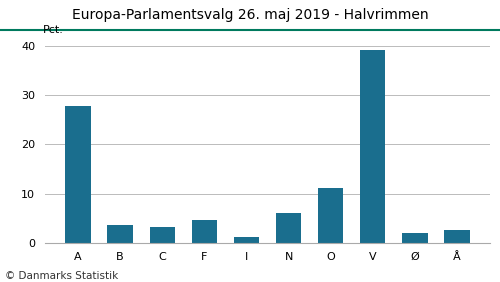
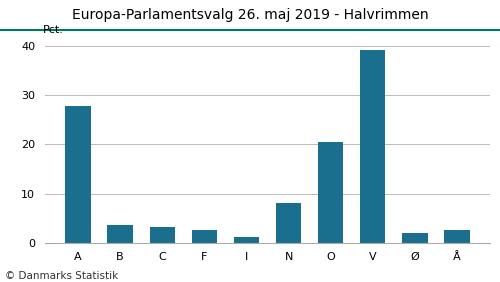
F: 4.5 -> 2.5
N: 6.0 -> 8.0
O: 11.1 -> 20.5
